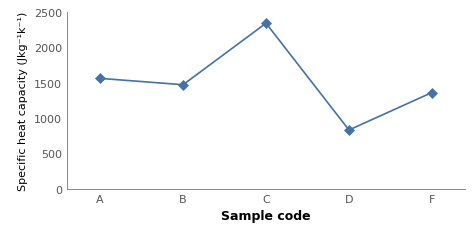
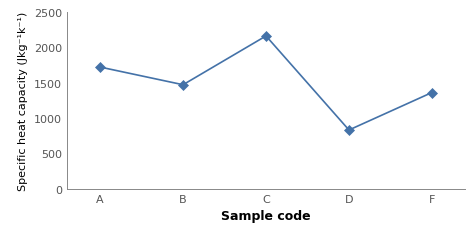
A: 1560 -> 1720
C: 2340 -> 2160
